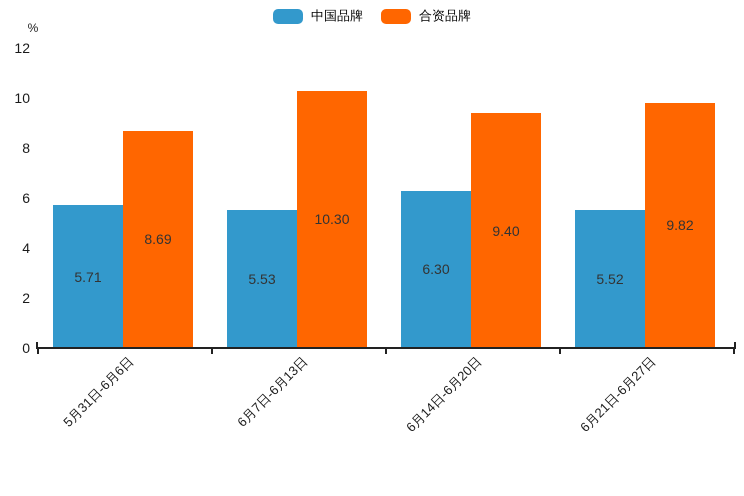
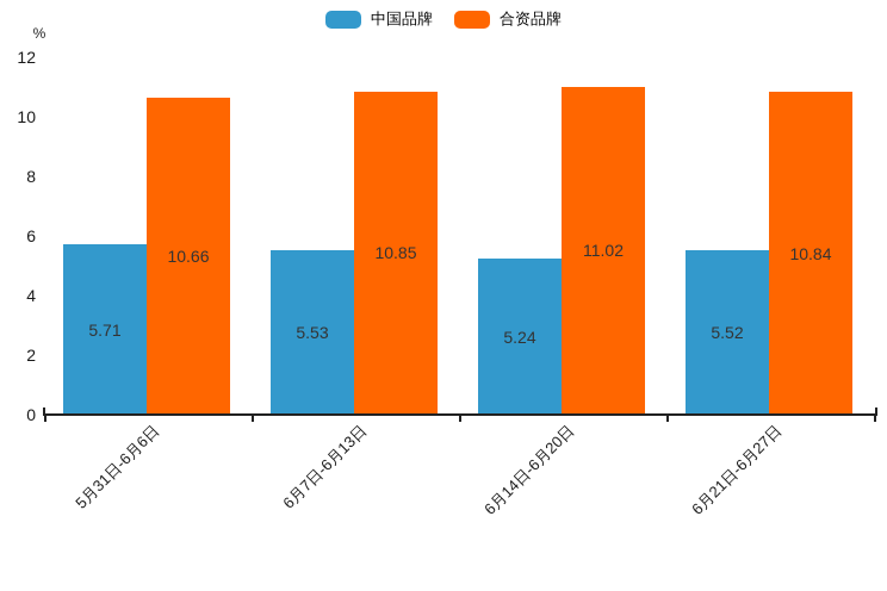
合资品牌/5月31日-6月6日: 8.69 -> 10.66
合资品牌/6月7日-6月13日: 10.30 -> 10.85
中国品牌/6月14日-6月20日: 6.30 -> 5.24
合资品牌/6月14日-6月20日: 9.40 -> 11.02
合资品牌/6月21日-6月27日: 9.82 -> 10.84
